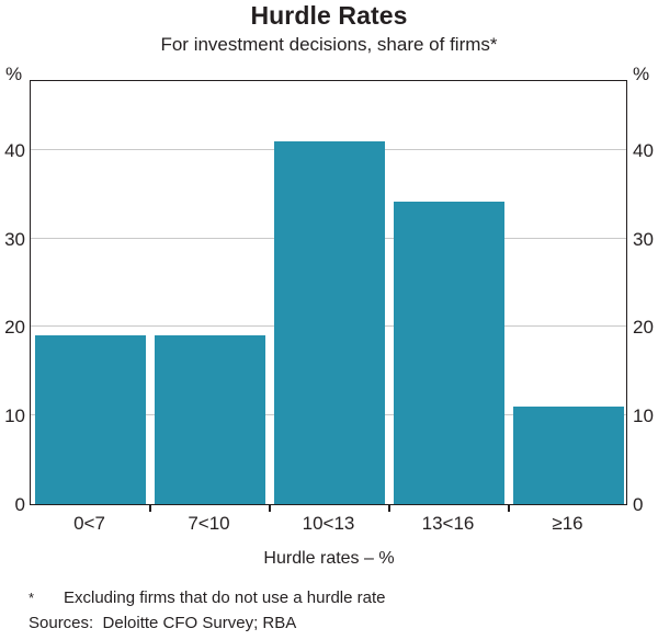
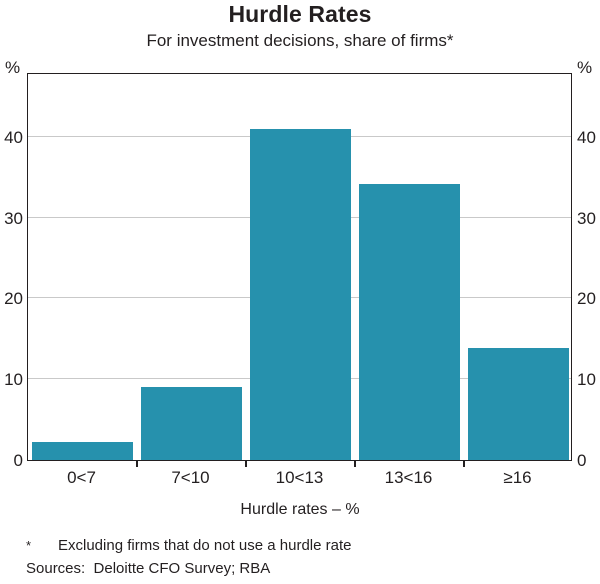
0<7: 19 -> 2
7<10: 19 -> 9
≥16: 11 -> 14
